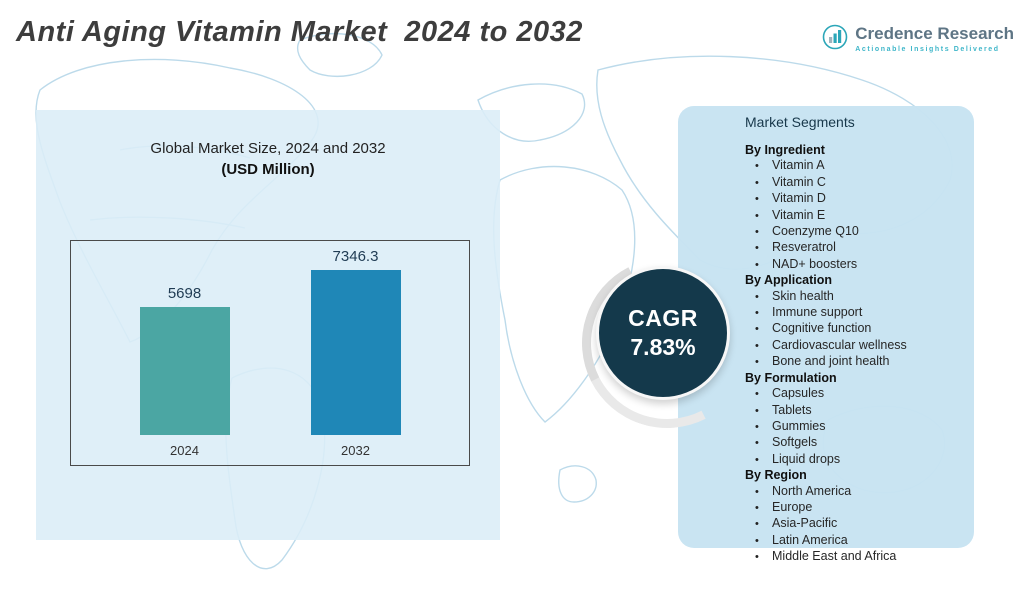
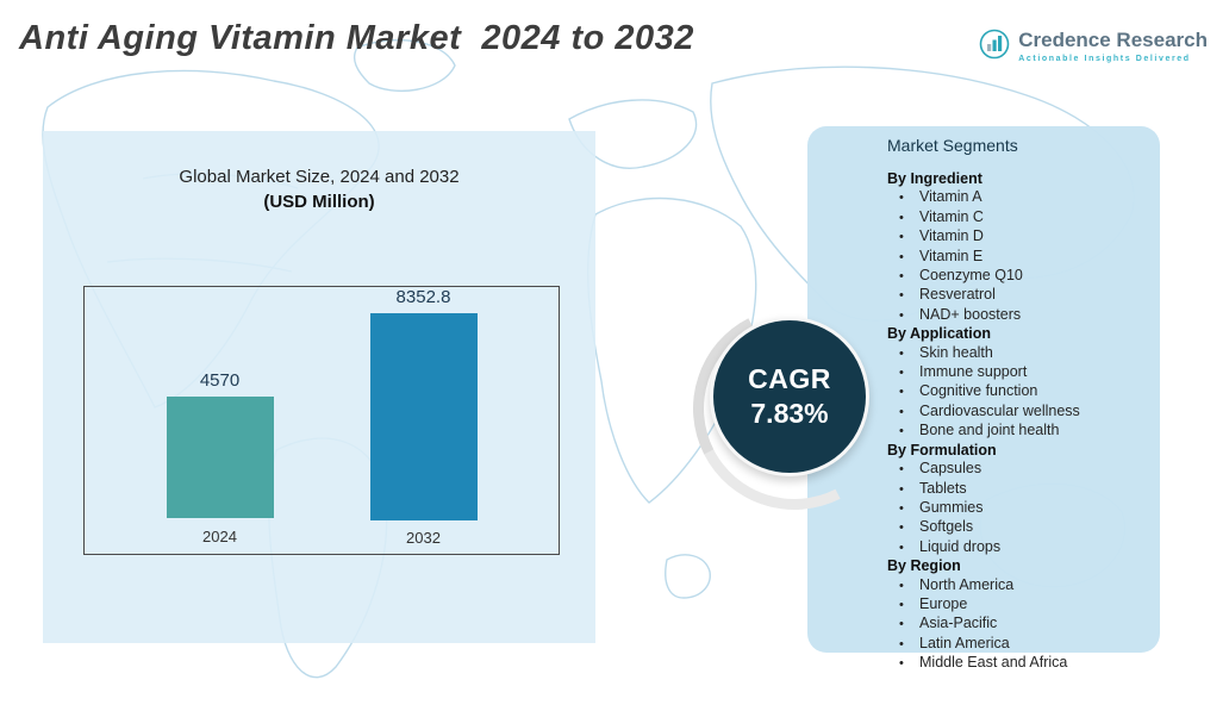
2024: 5698 -> 4570
2032: 7346.3 -> 8352.8
